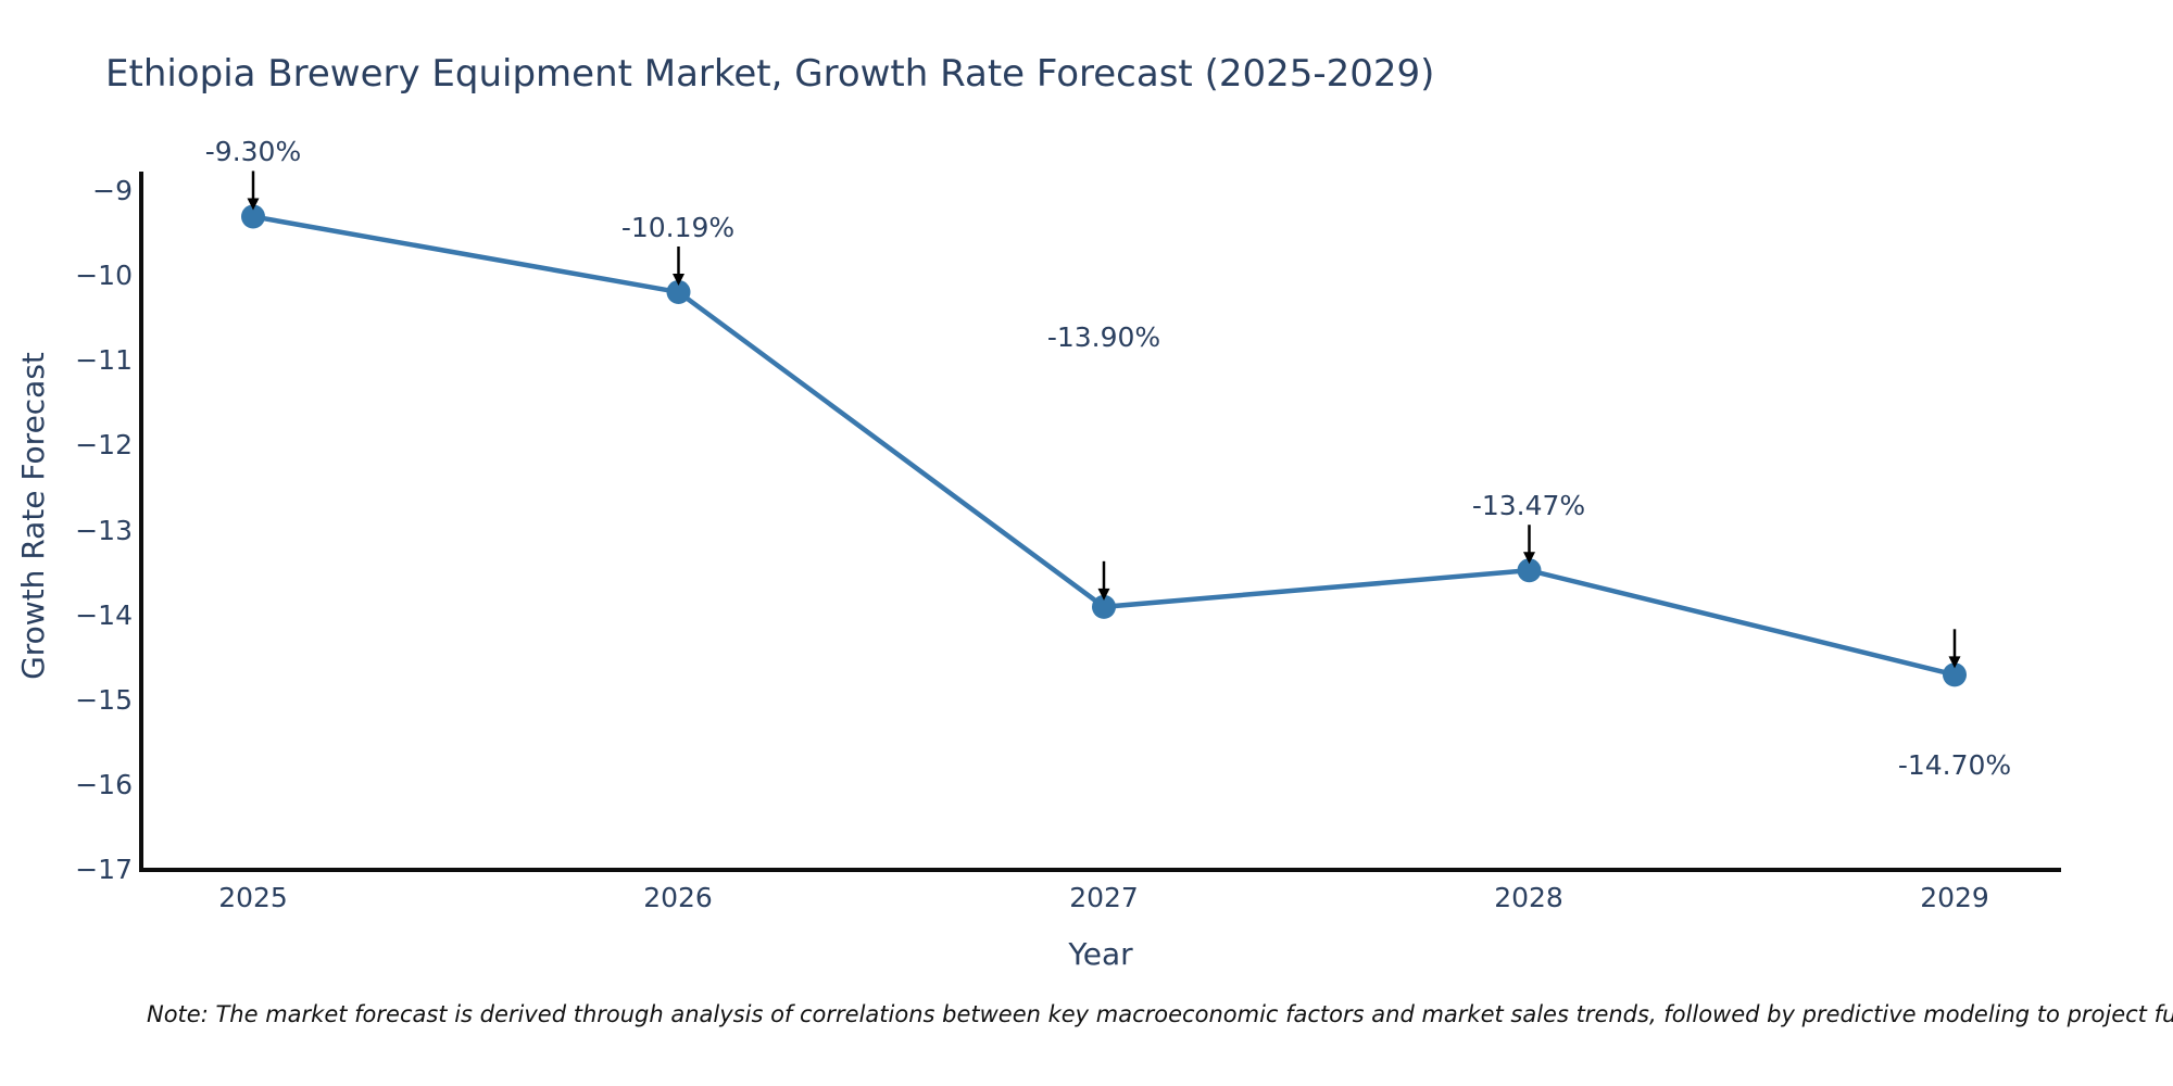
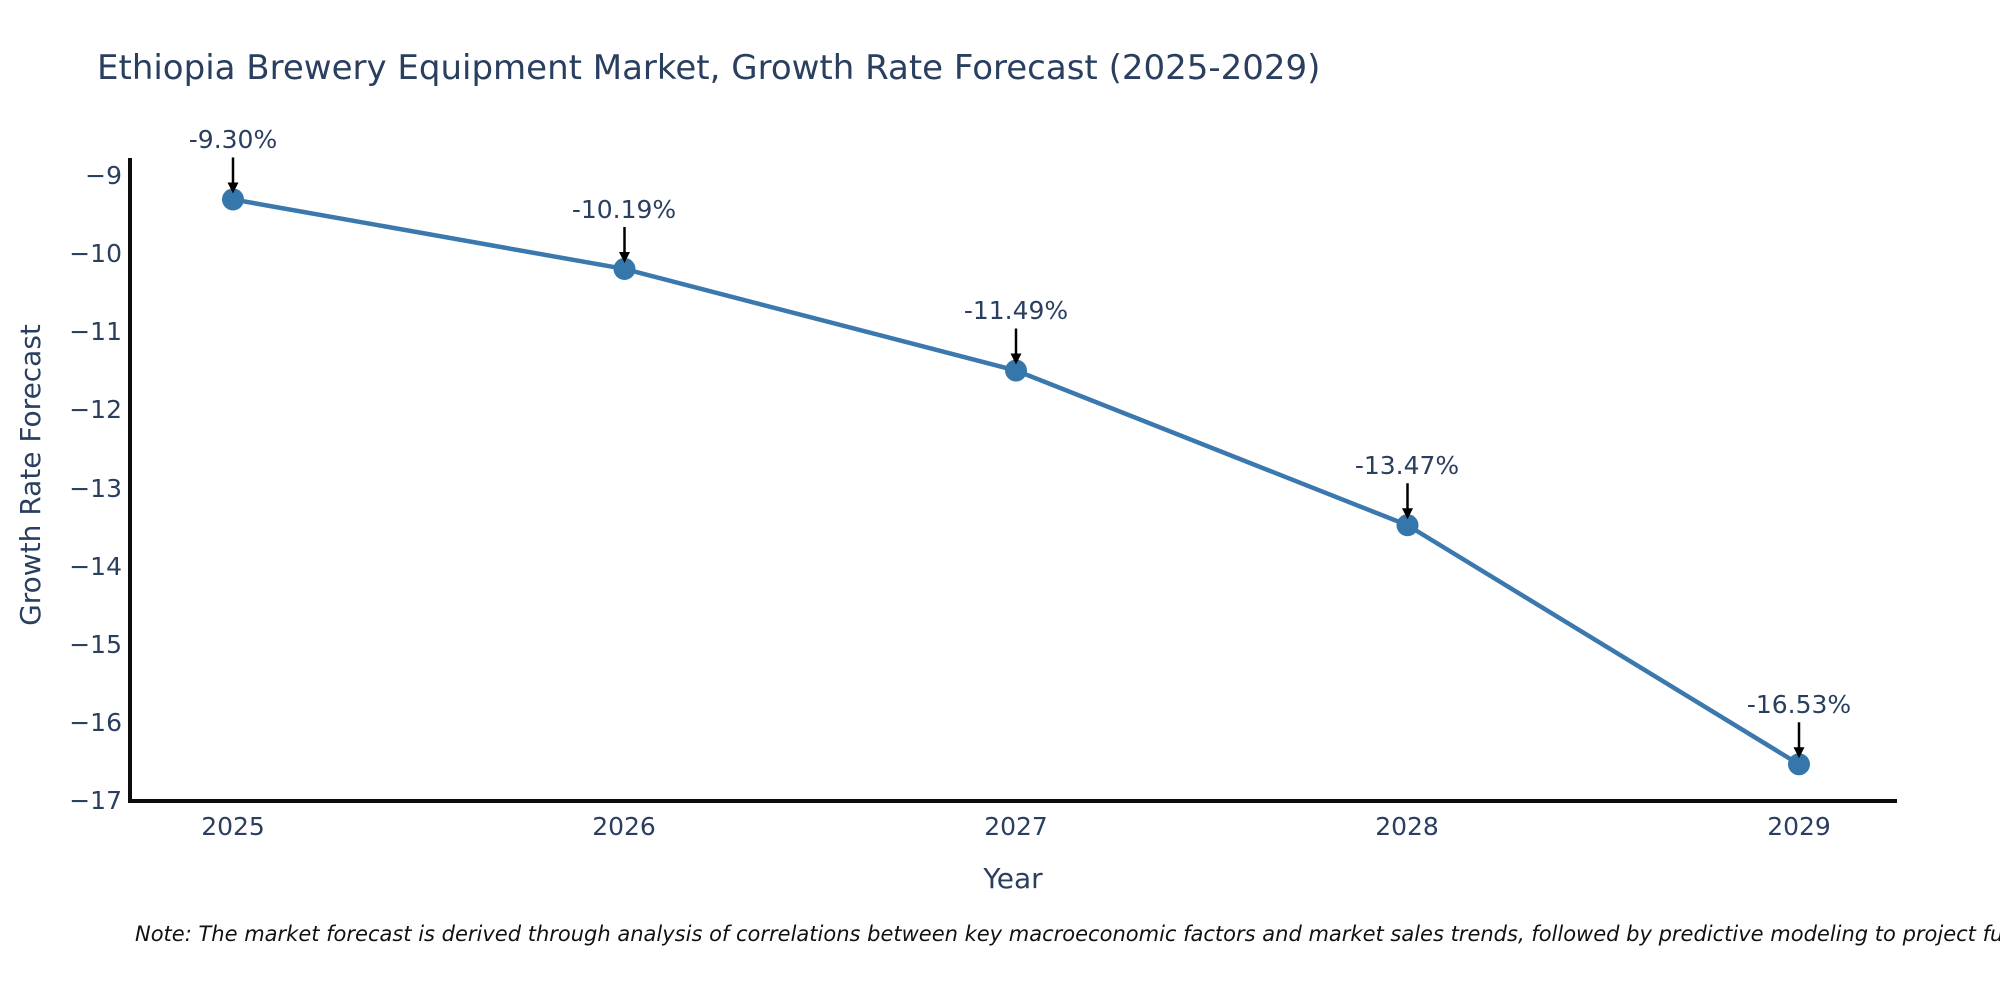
2027: -13.90% -> -11.49%
2029: -14.70% -> -16.53%
